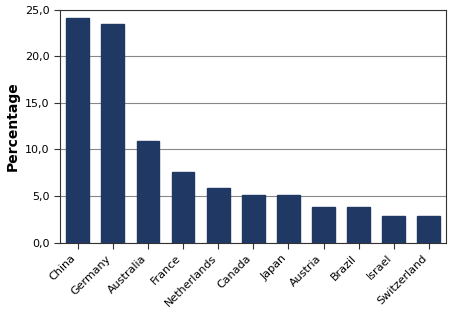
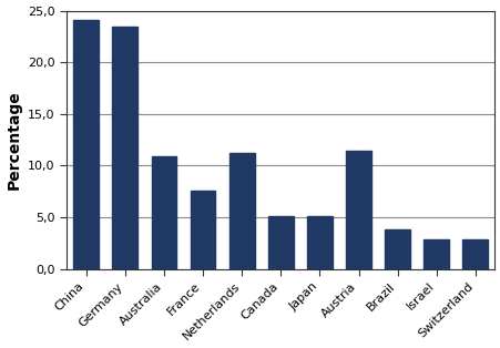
Netherlands: 5,9 -> 11,2
Austria: 3,8 -> 11,4
